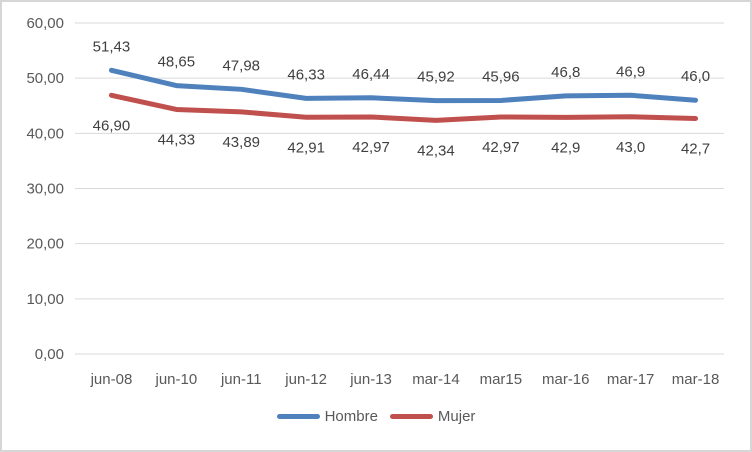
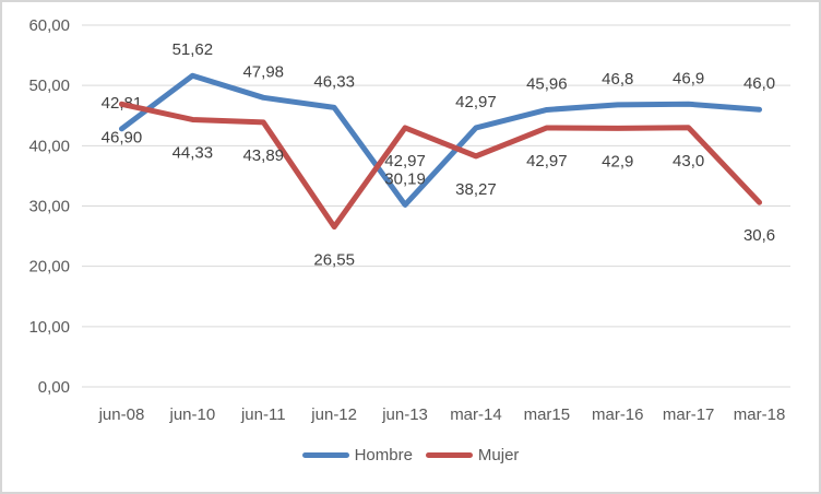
Hombre/jun-08: 51,43 -> 42,81
Hombre/jun-10: 48,65 -> 51,62
Mujer/jun-12: 42,91 -> 26,55
Hombre/jun-13: 46,44 -> 30,19
Hombre/mar-14: 45,92 -> 42,97
Mujer/mar-14: 42,34 -> 38,27
Mujer/mar-18: 42,7 -> 30,6
